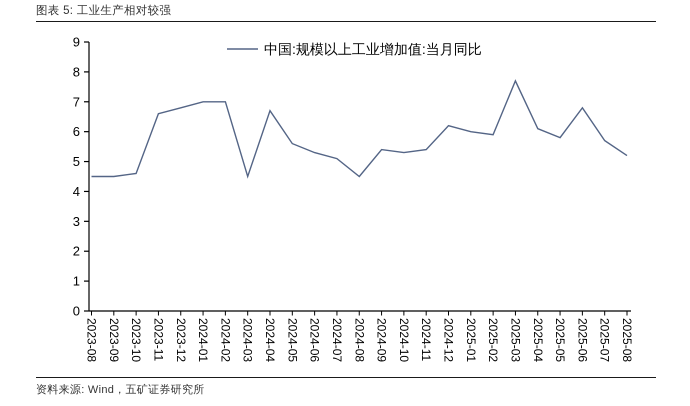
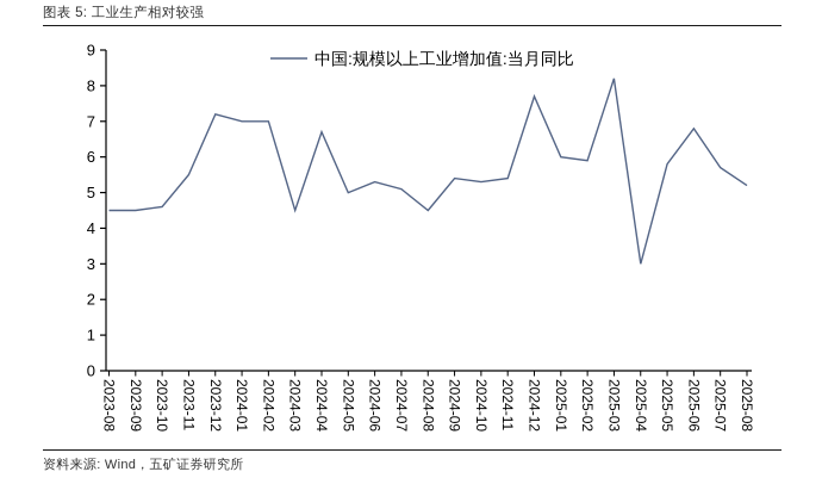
2023-11: 6.6 -> 5.5
2023-12: 6.8 -> 7.2
2024-05: 5.6 -> 5.0
2024-12: 6.2 -> 7.7
2025-03: 7.7 -> 8.2
2025-04: 6.1 -> 3.0
